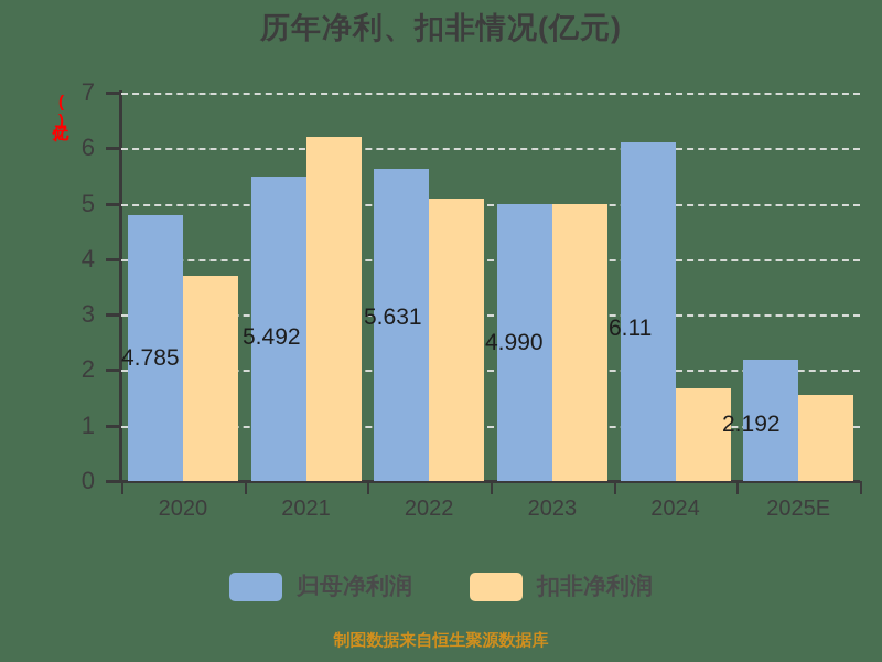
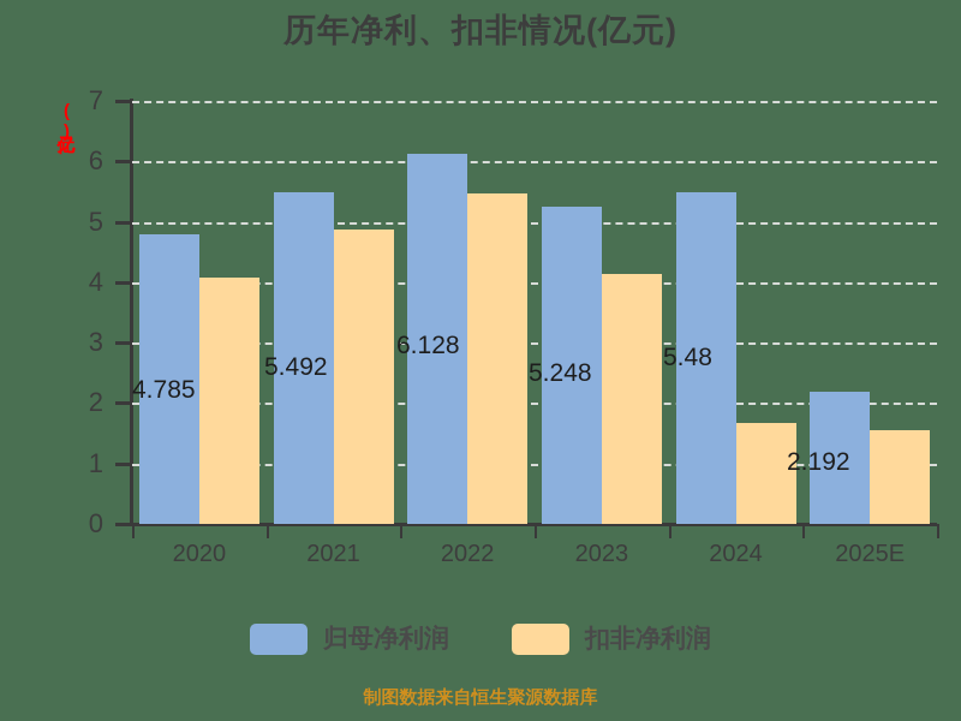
扣非净利润/2020: 3.7 -> 4.1
扣非净利润/2021: 6.2 -> 4.9
归母净利润/2022: 5.631 -> 6.128
扣非净利润/2022: 5.1 -> 5.5
归母净利润/2023: 4.990 -> 5.248
扣非净利润/2023: 5.0 -> 4.1
归母净利润/2024: 6.11 -> 5.48
